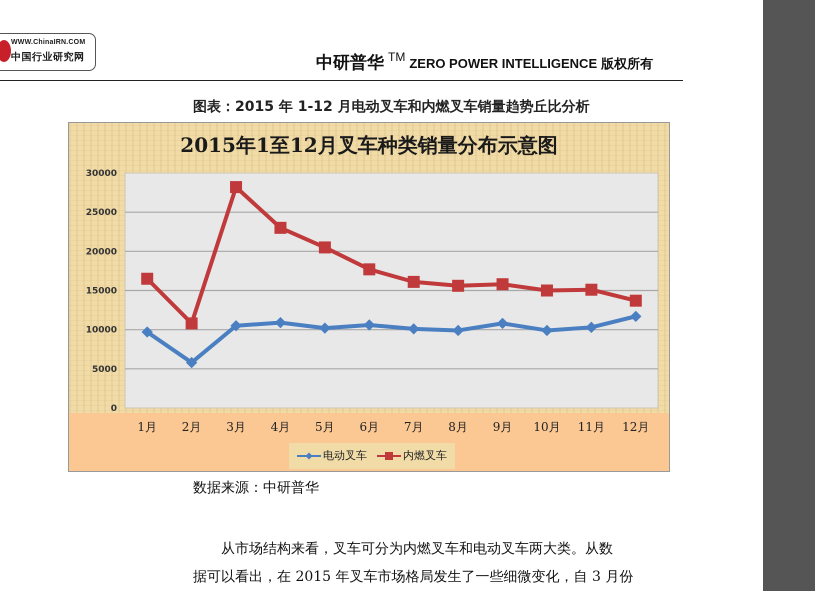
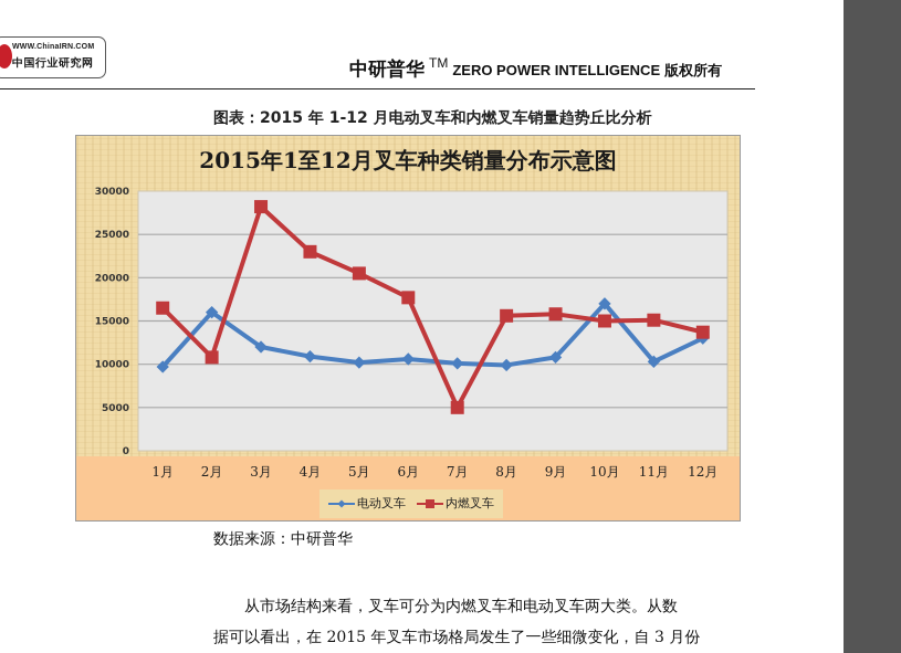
电动叉车/2月: 6000 -> 16000
电动叉车/3月: 10000 -> 12000
内燃叉车/7月: 16000 -> 5000
电动叉车/10月: 10000 -> 17000
电动叉车/12月: 12000 -> 13000
